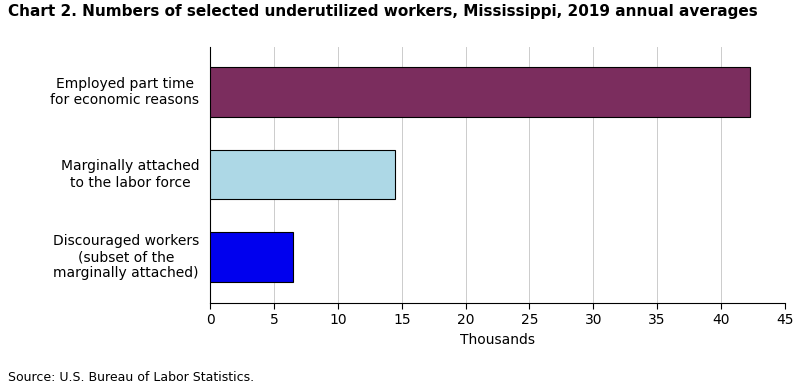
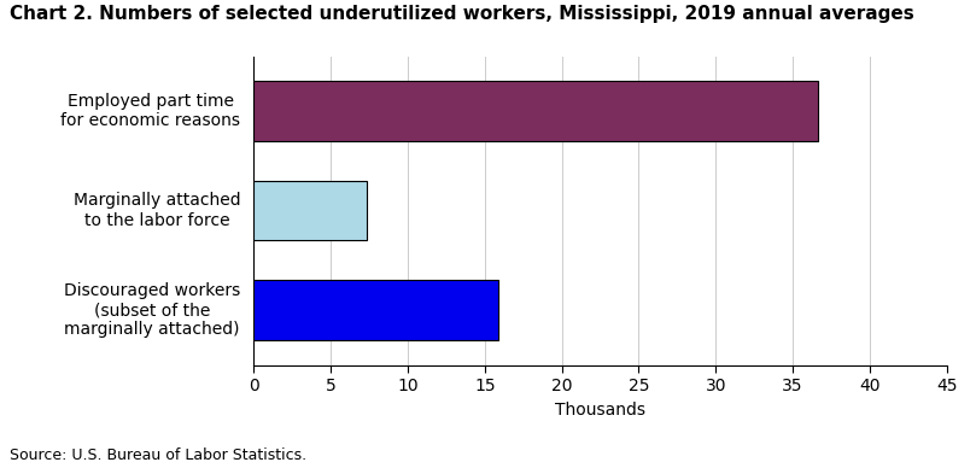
Employed part time for economic reasons: 42.3 -> 36.6
Marginally attached to the labor force: 14.5 -> 7.3
Discouraged workers (subset of the marginally attached): 6.5 -> 15.9
